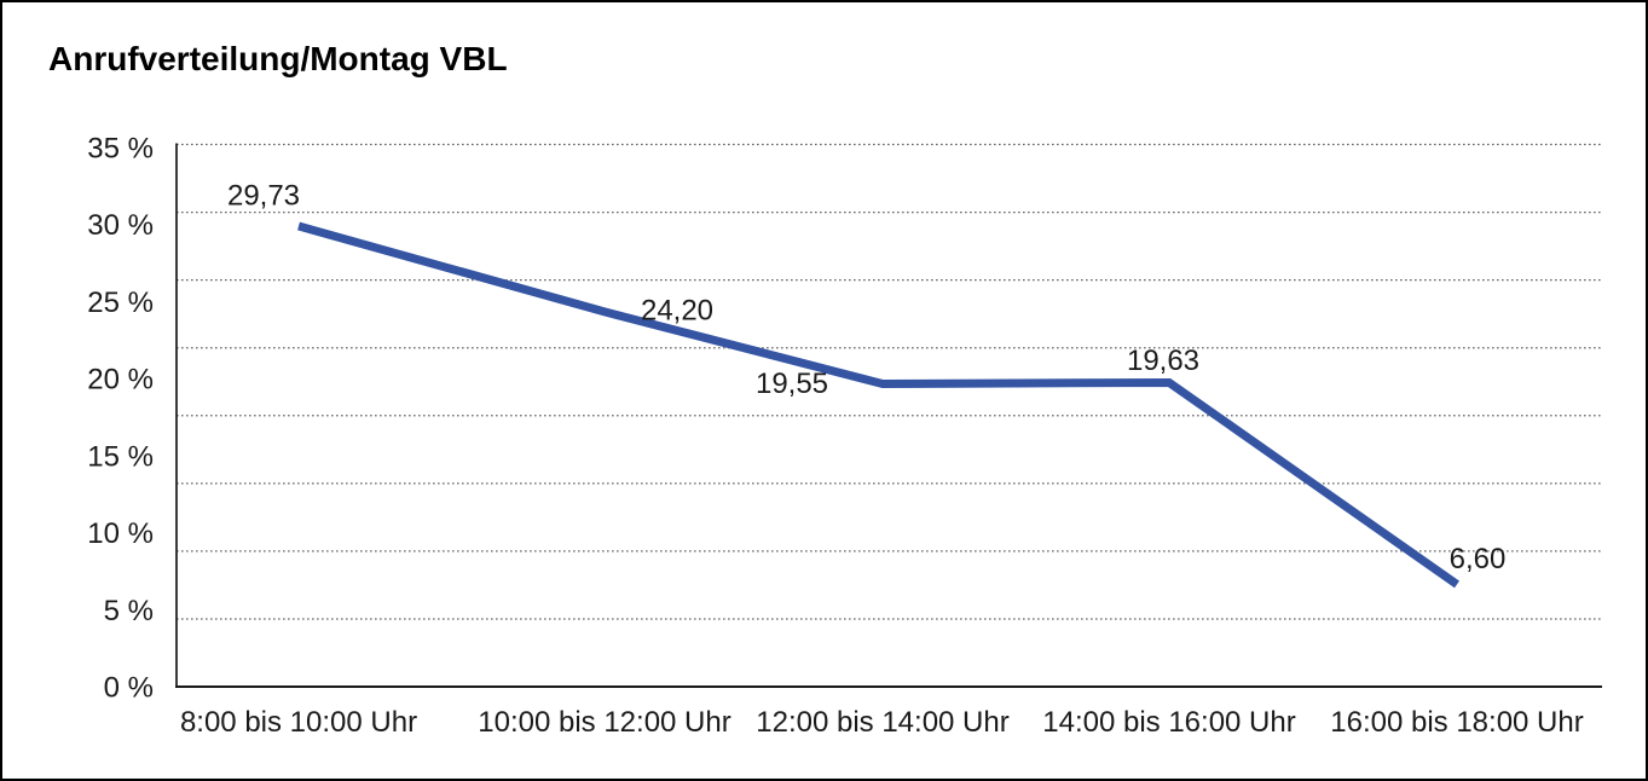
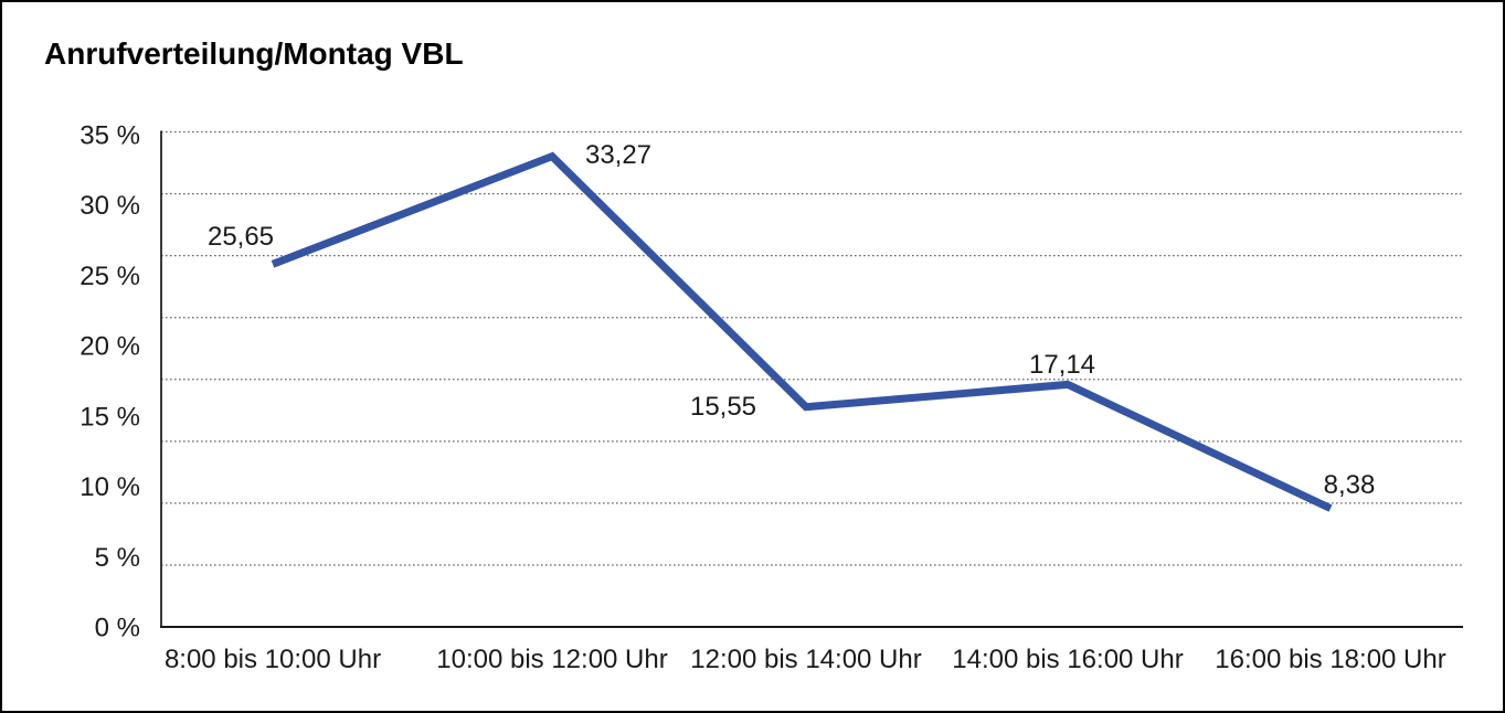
8:00 bis 10:00 Uhr: 29,73 -> 25,65
10:00 bis 12:00 Uhr: 24,20 -> 33,27
12:00 bis 14:00 Uhr: 19,55 -> 15,55
14:00 bis 16:00 Uhr: 19,63 -> 17,14
16:00 bis 18:00 Uhr: 6,60 -> 8,38
